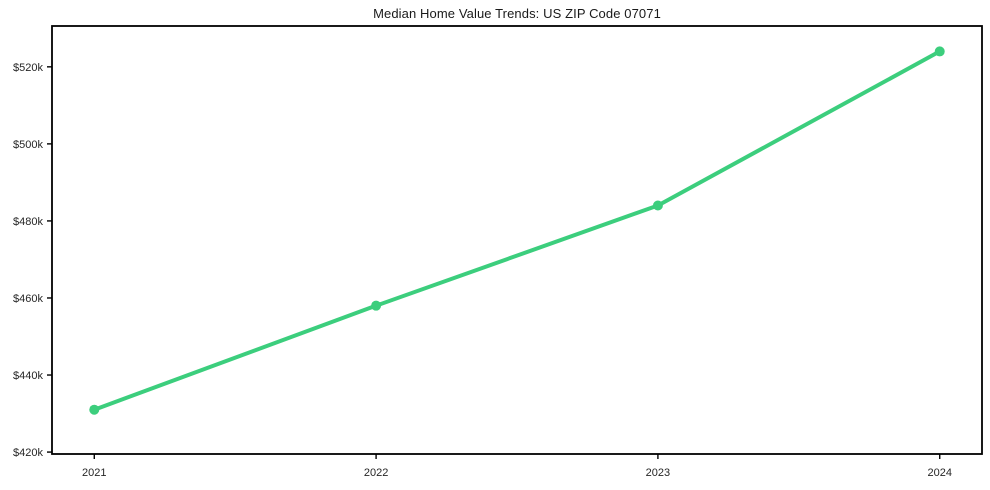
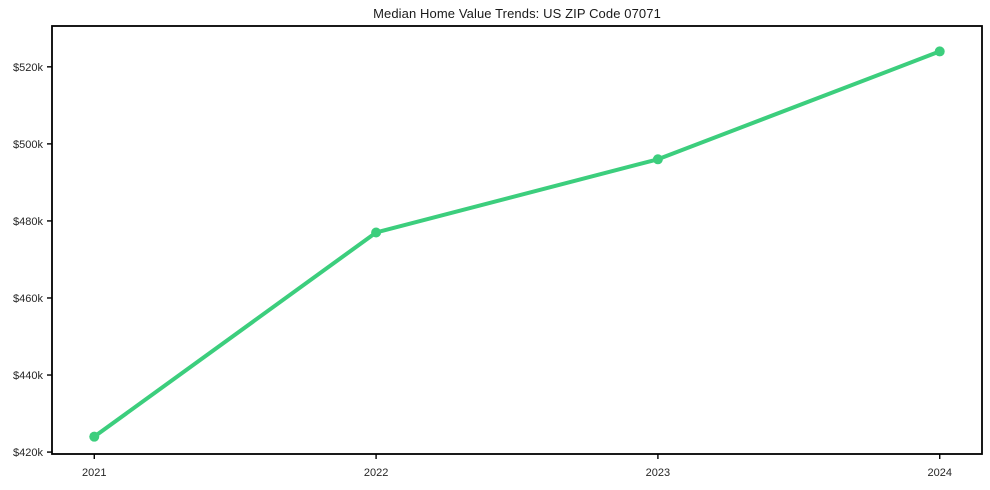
2021: $431k -> $424k
2022: $458k -> $477k
2023: $484k -> $496k
